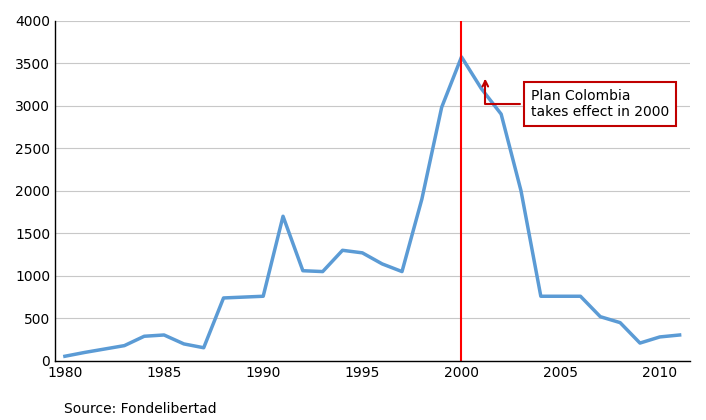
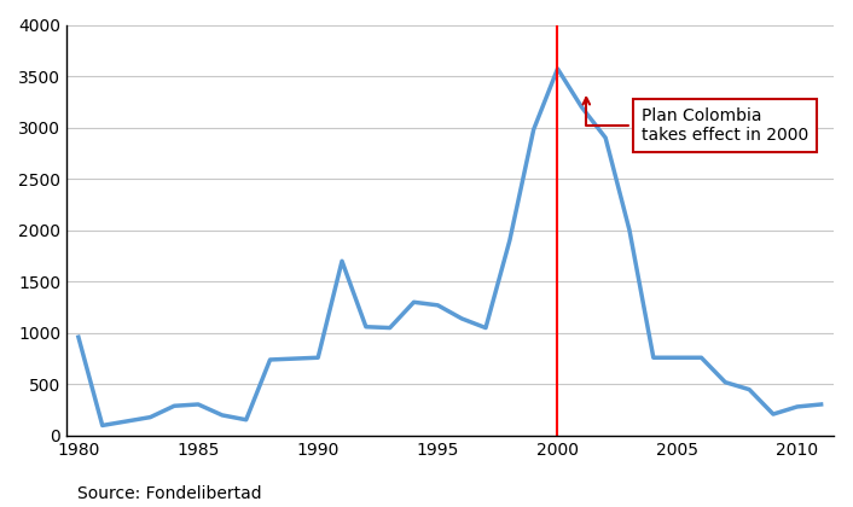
1980: 60 -> 960
